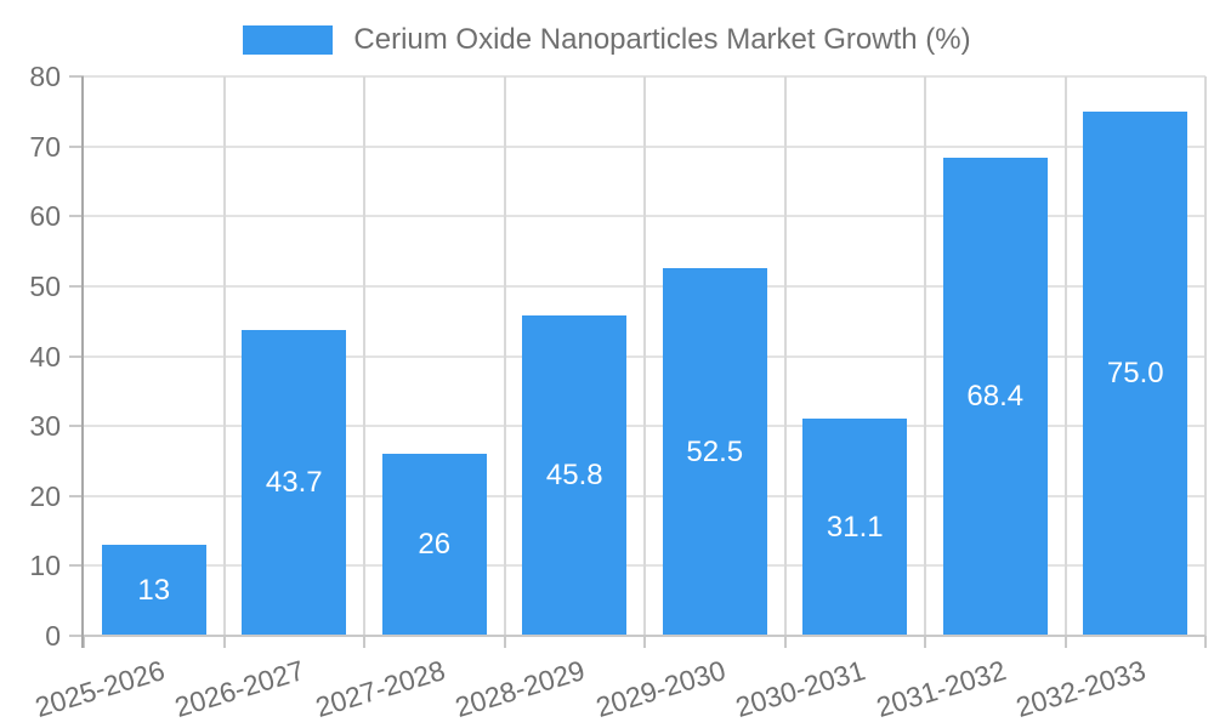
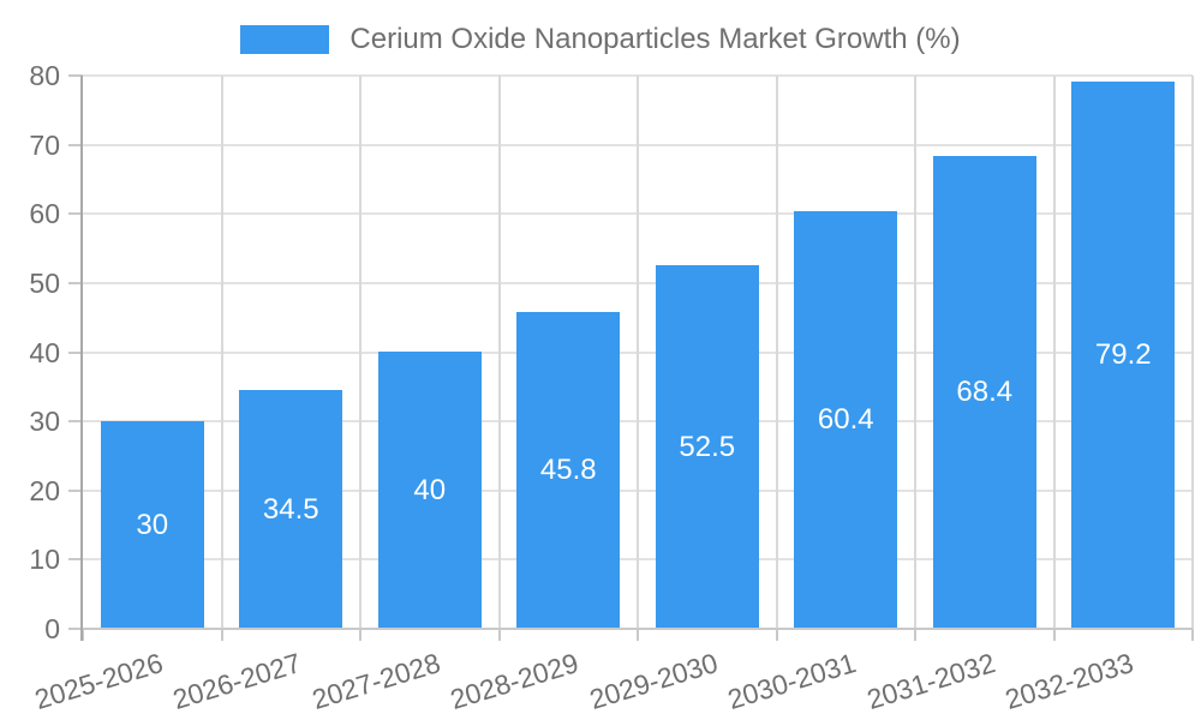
2025-2026: 13 -> 30
2026-2027: 43.7 -> 34.5
2027-2028: 26 -> 40
2030-2031: 31.1 -> 60.4
2032-2033: 75.0 -> 79.2
